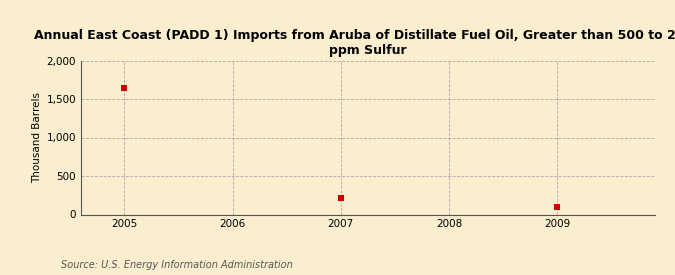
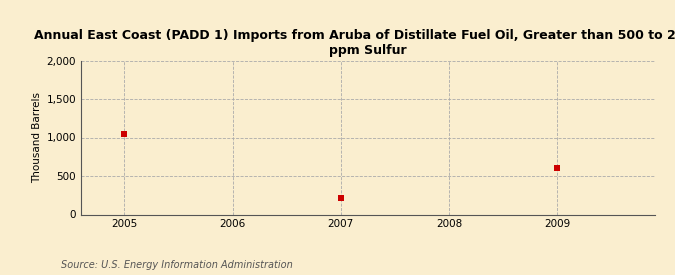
2005: 1,640 -> 1,040
2009: 100 -> 600
